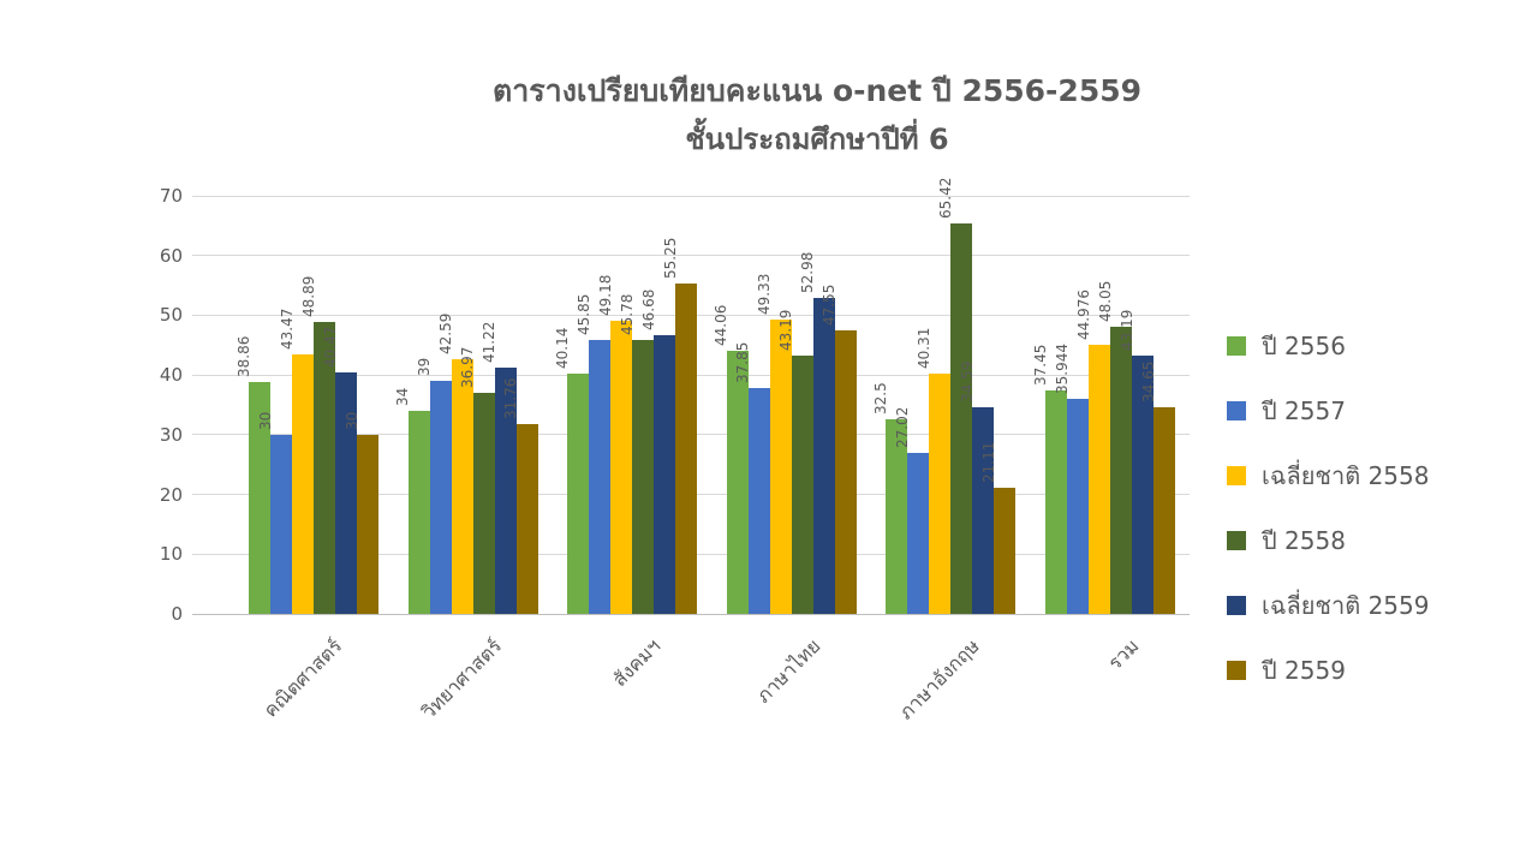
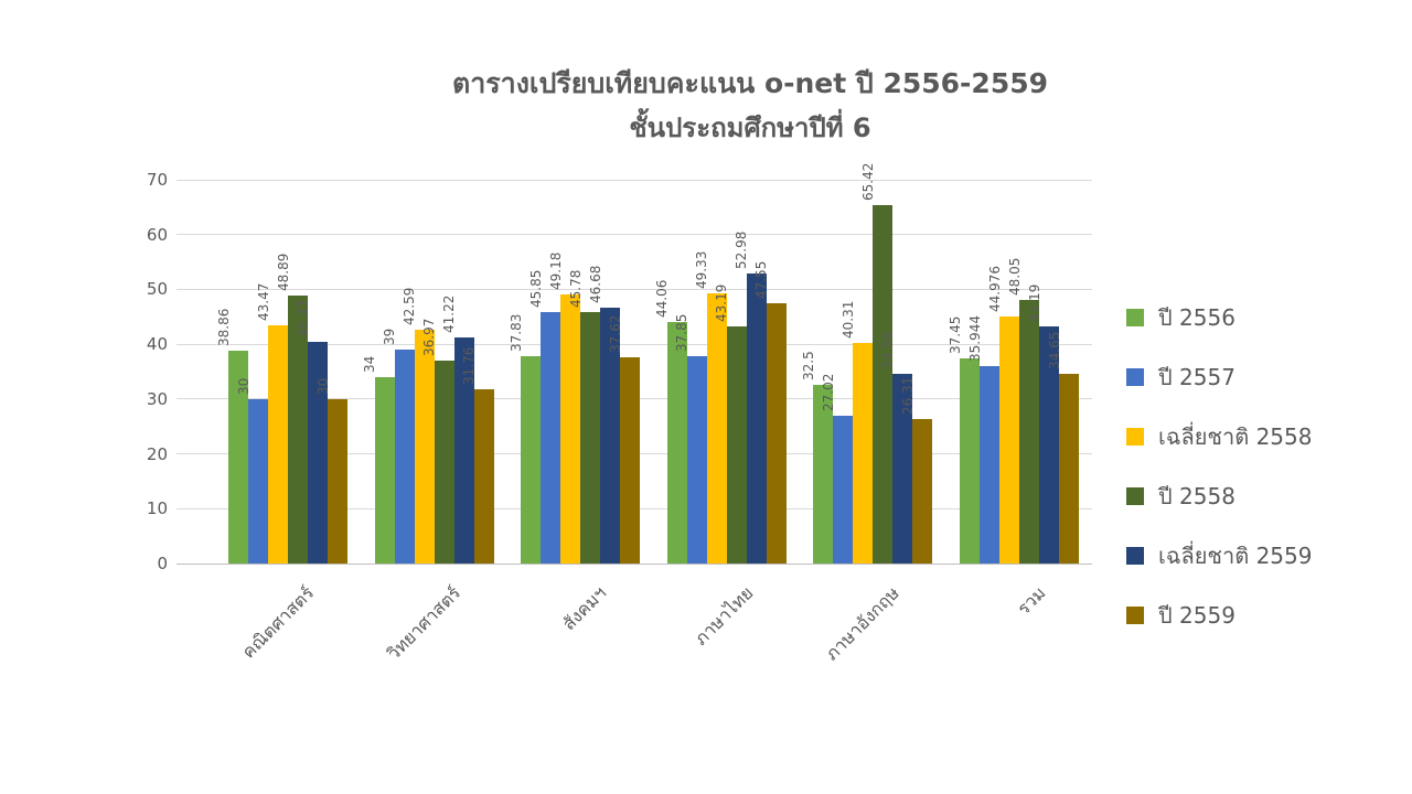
ปี 2556/สังคมฯ: 40.14 -> 37.83
ปี 2559/สังคมฯ: 55.25 -> 37.62
ปี 2559/ภาษาอังกฤษ: 21.11 -> 26.31
